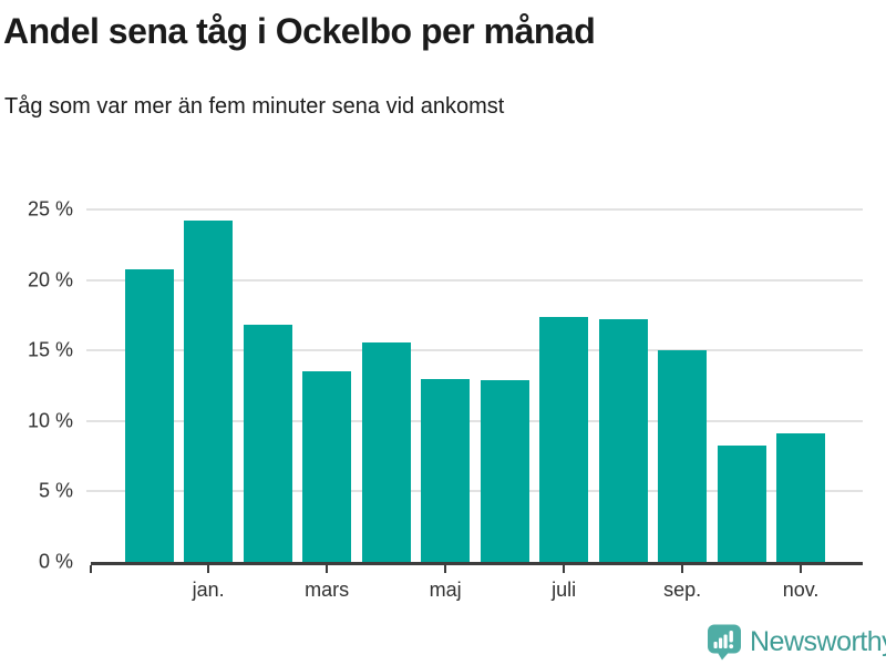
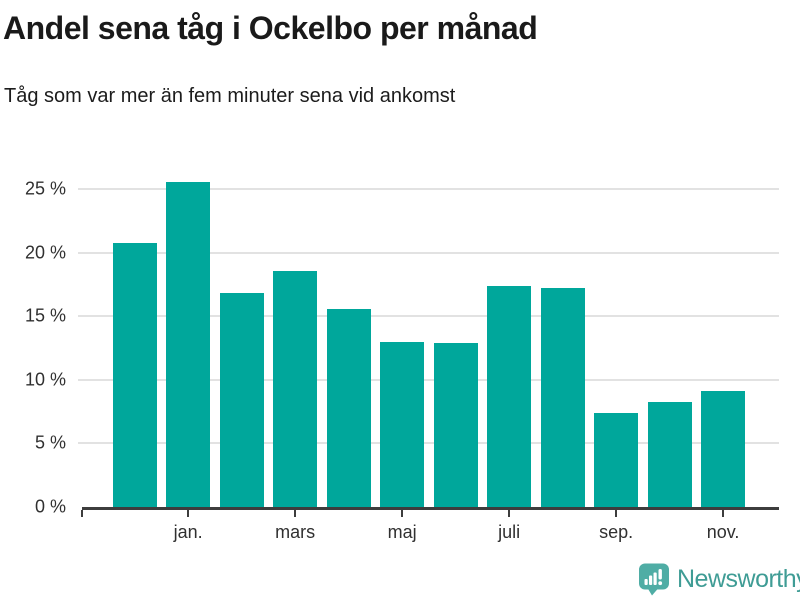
jan.: 24.2% -> 25.6%
mars: 13.5% -> 18.6%
sep.: 15.0% -> 7.4%
